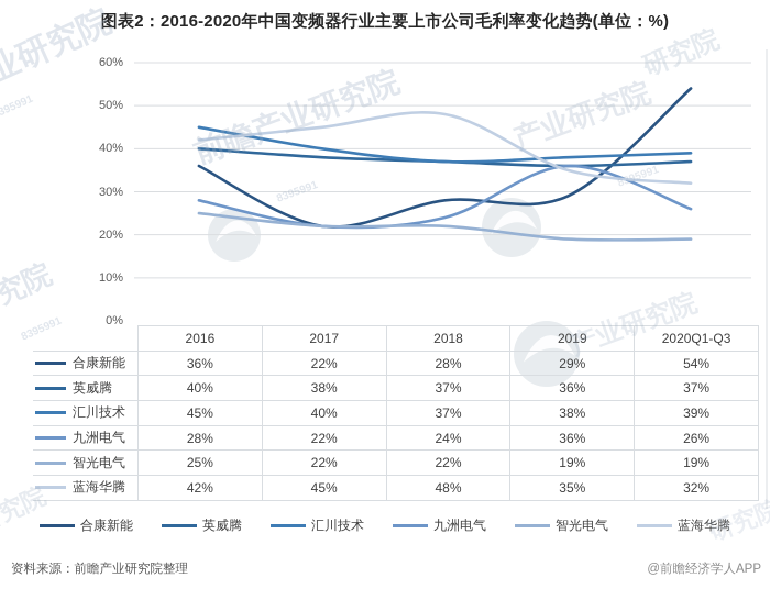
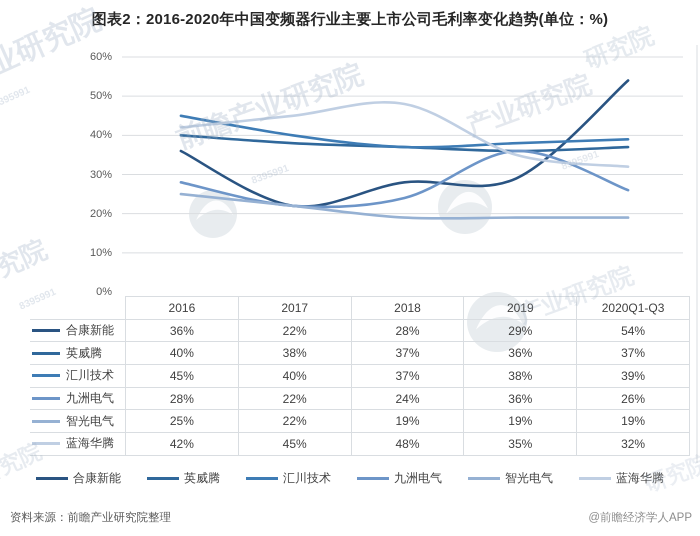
智光电气/2018: 22% -> 19%
